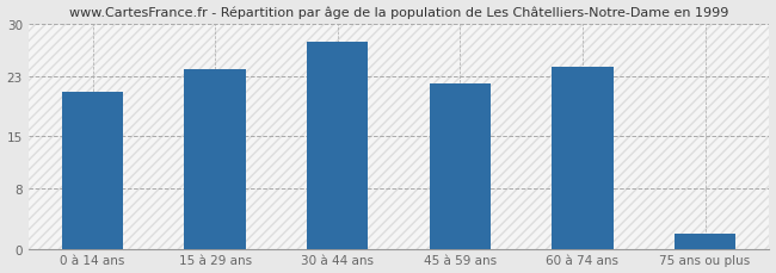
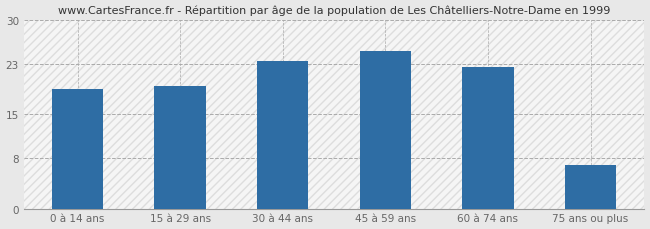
0 à 14 ans: 21.0 -> 19.0
15 à 29 ans: 24.0 -> 19.5
30 à 44 ans: 27.6 -> 23.5
45 à 59 ans: 22.0 -> 25.0
60 à 74 ans: 24.2 -> 22.5
75 ans ou plus: 2.0 -> 7.0
